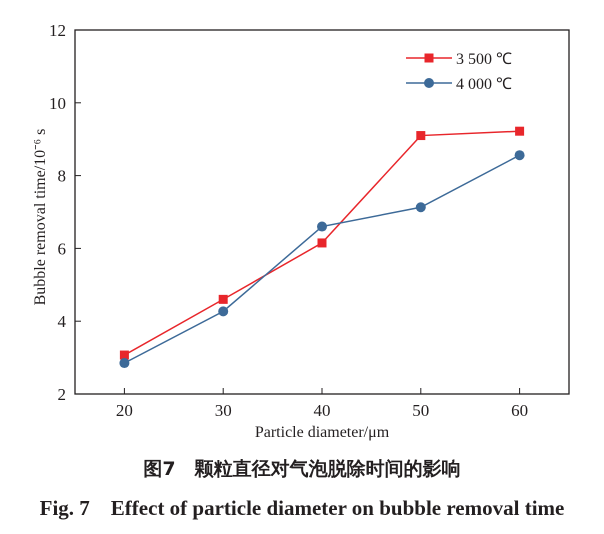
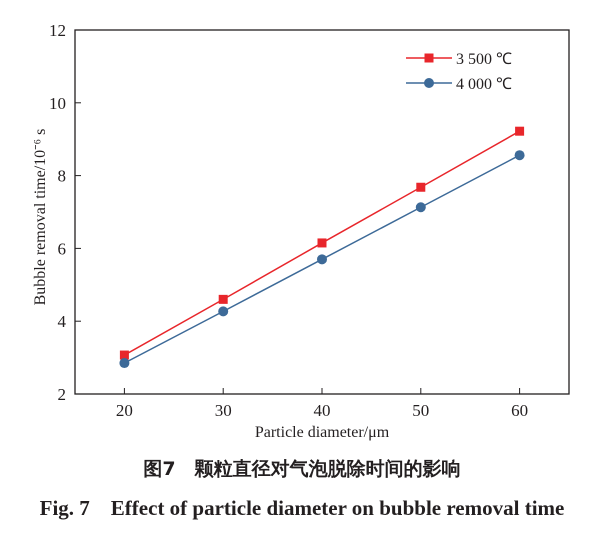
4 000 ℃/40: 6.6 -> 5.7
3 500 ℃/50: 9.1 -> 7.7
